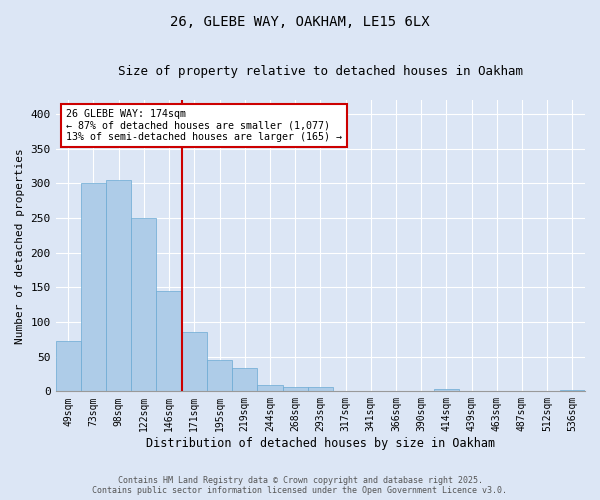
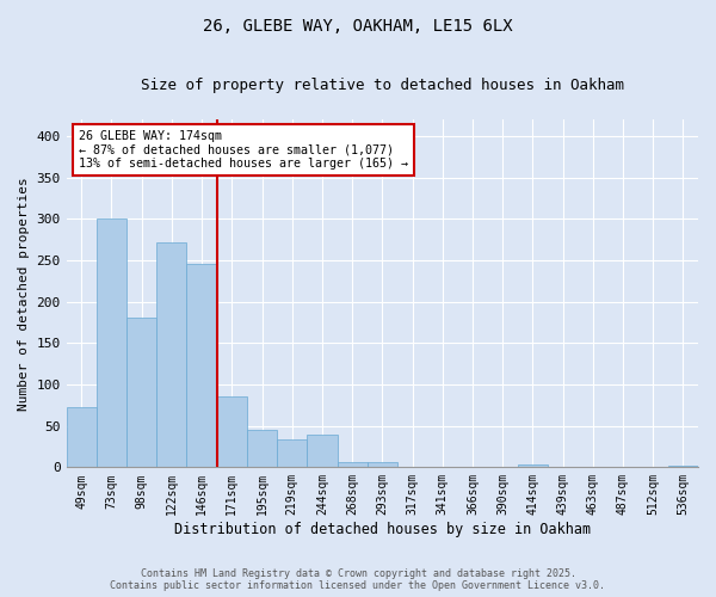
98sqm: 304 -> 180
122sqm: 250 -> 272
146sqm: 145 -> 246
244sqm: 9 -> 40
